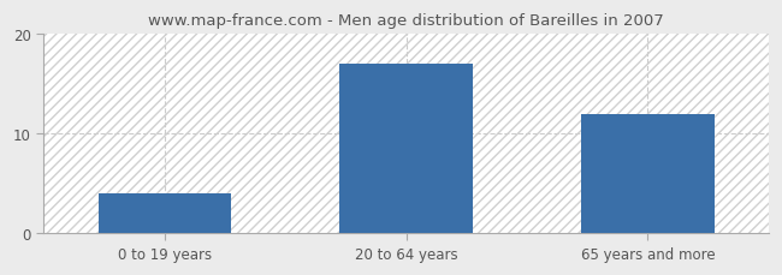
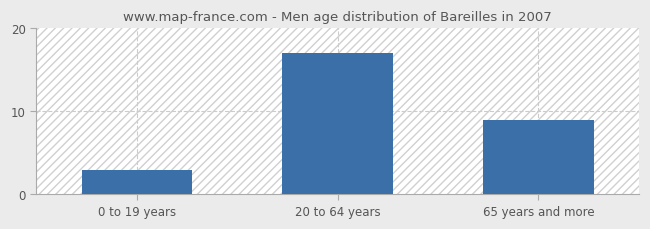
0 to 19 years: 4 -> 3
65 years and more: 12 -> 9
